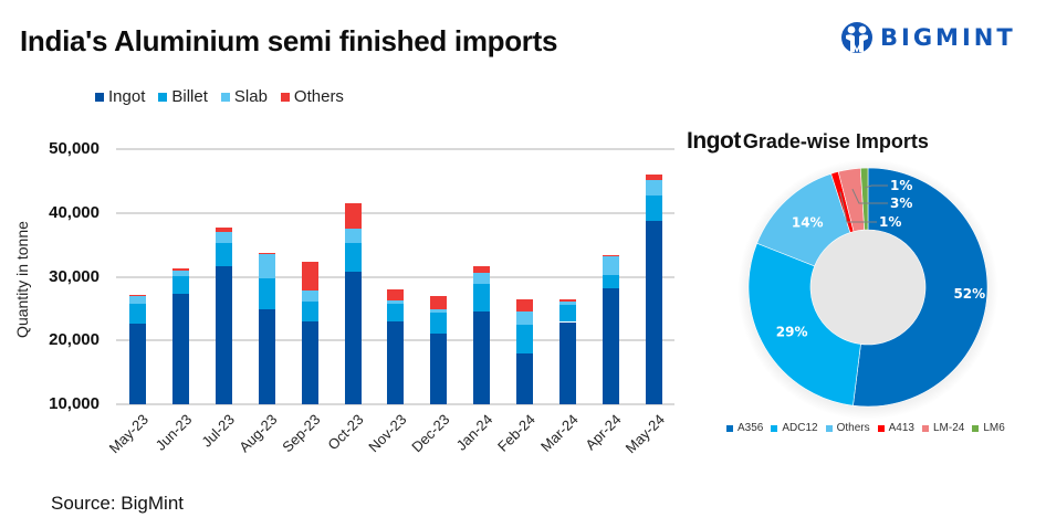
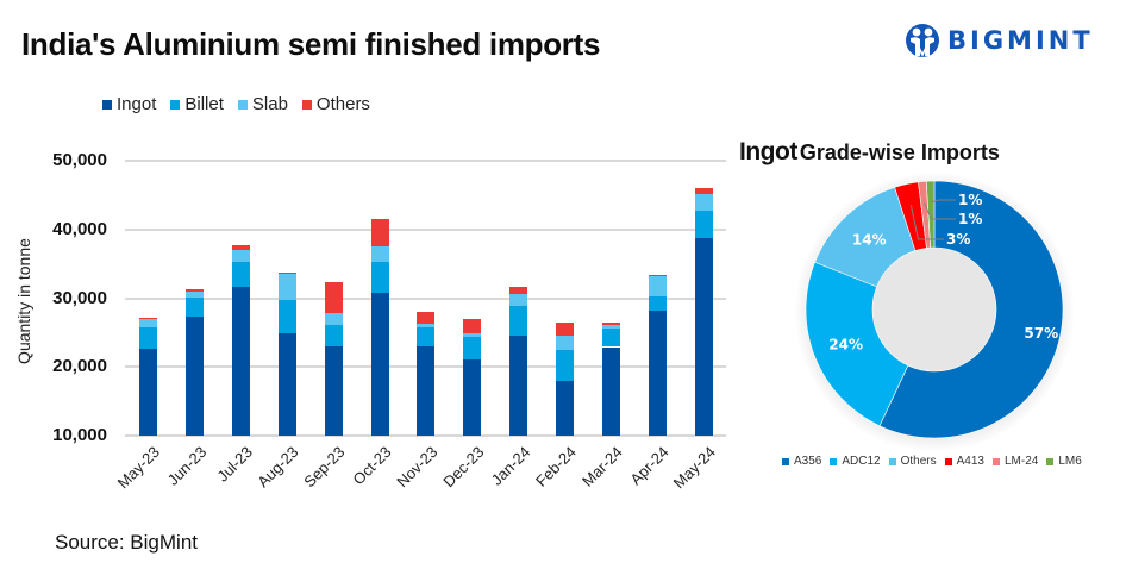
Ingot Grade-wise Imports/A356: 52% -> 57%
Ingot Grade-wise Imports/ADC12: 29% -> 24%
Ingot Grade-wise Imports/A413: 1% -> 3%
Ingot Grade-wise Imports/LM-24: 3% -> 1%
